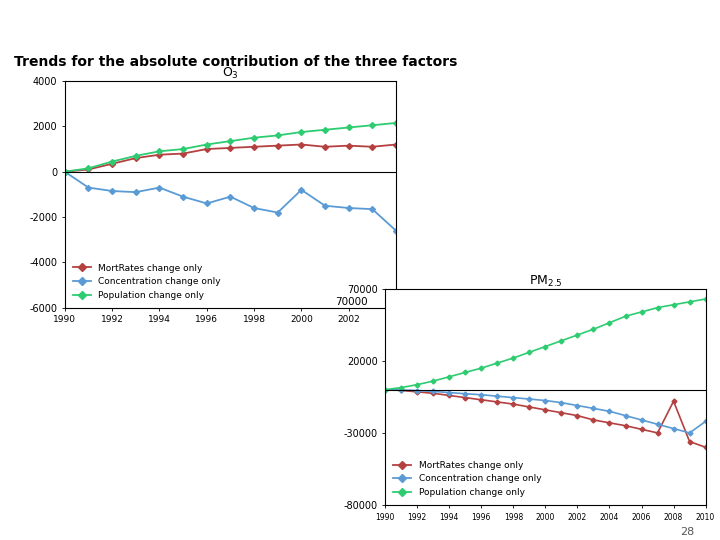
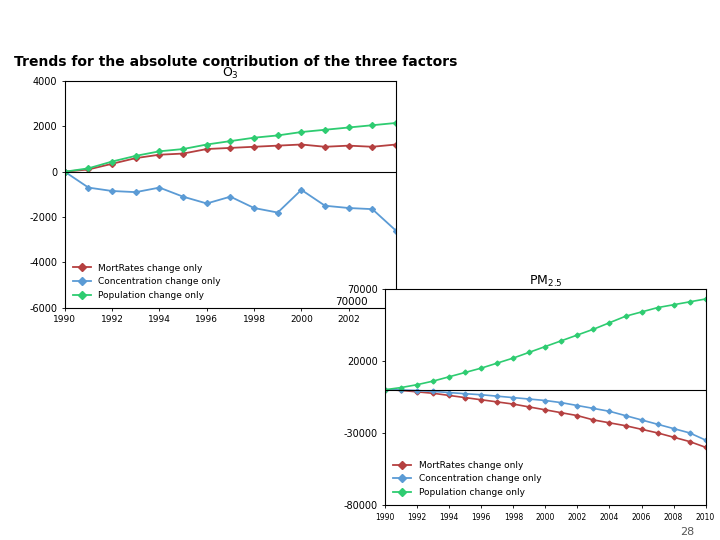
MortRates change only/2008: -8000 -> -33000
Concentration change only/2010: -22000 -> -35000
